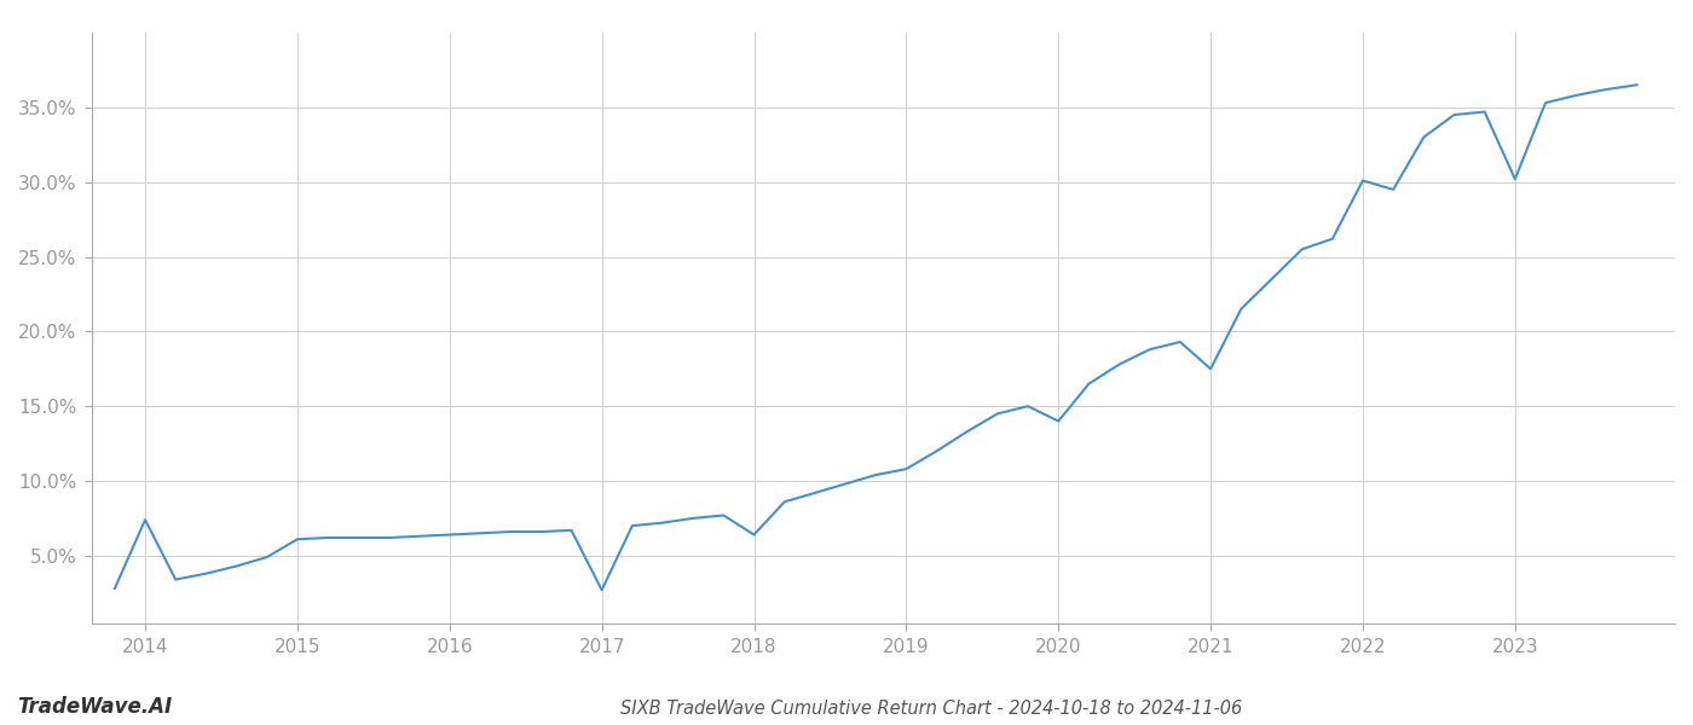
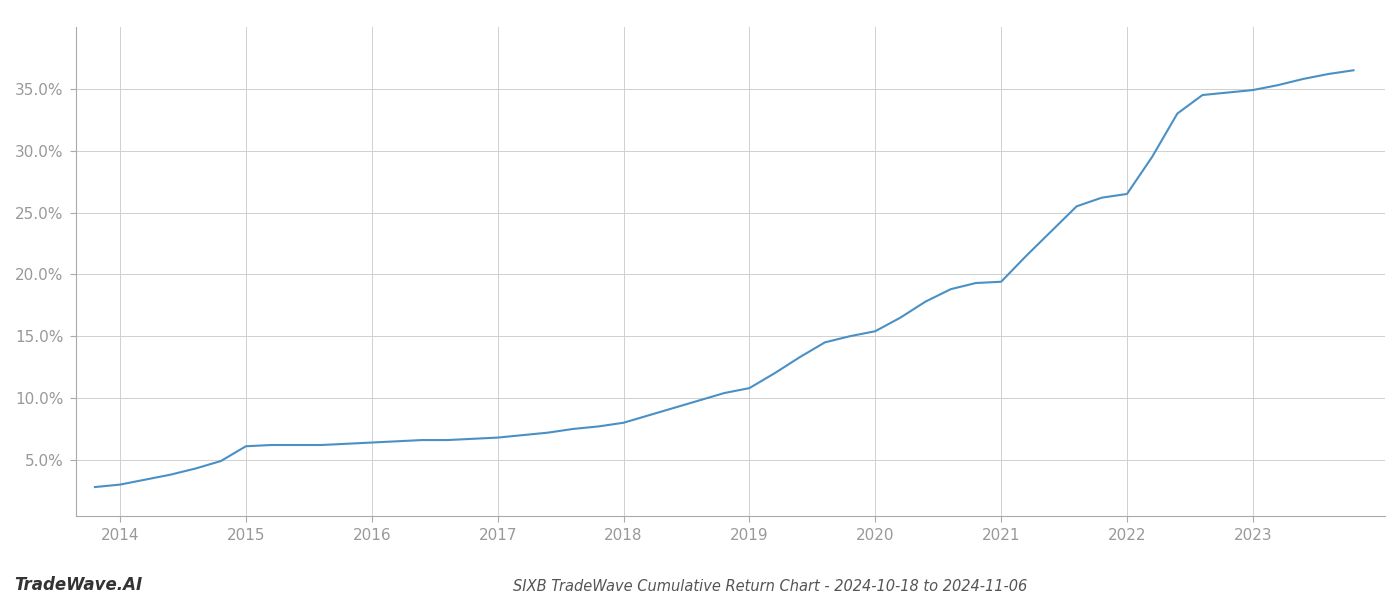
2014: 7.4% -> 3.0%
2017: 2.7% -> 6.8%
2018: 6.4% -> 8.0%
2020: 14.0% -> 15.4%
2021: 17.5% -> 19.4%
2022: 30.1% -> 26.5%
2023: 30.2% -> 34.9%
